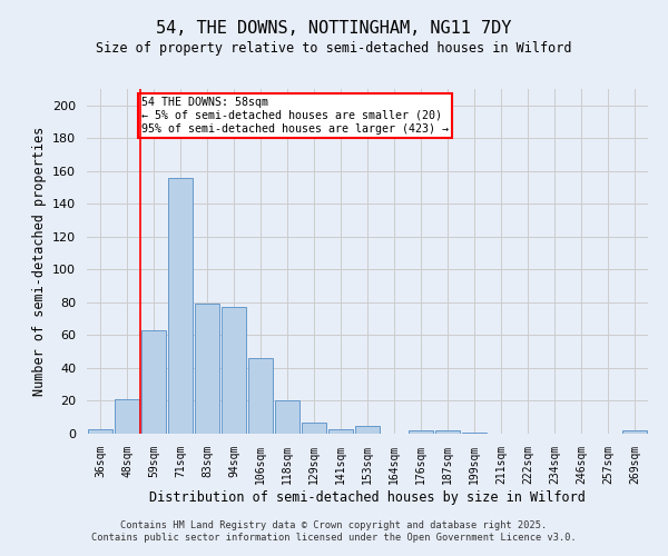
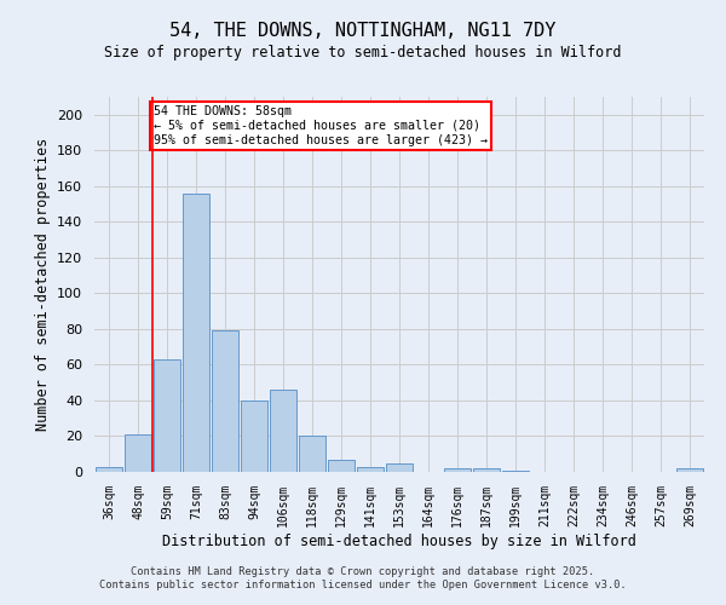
94sqm: 77 -> 40
